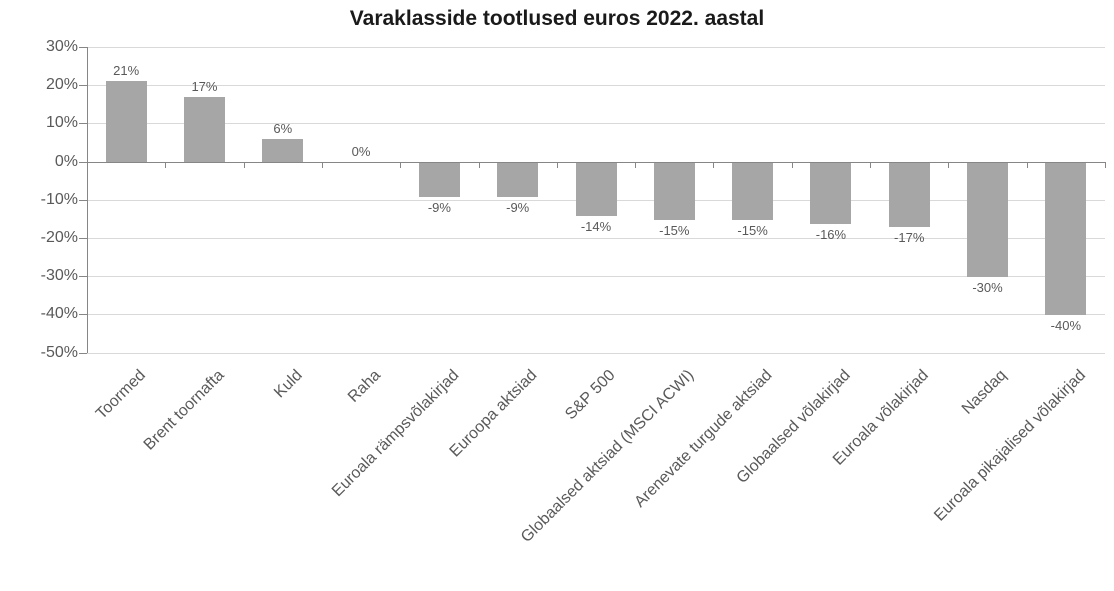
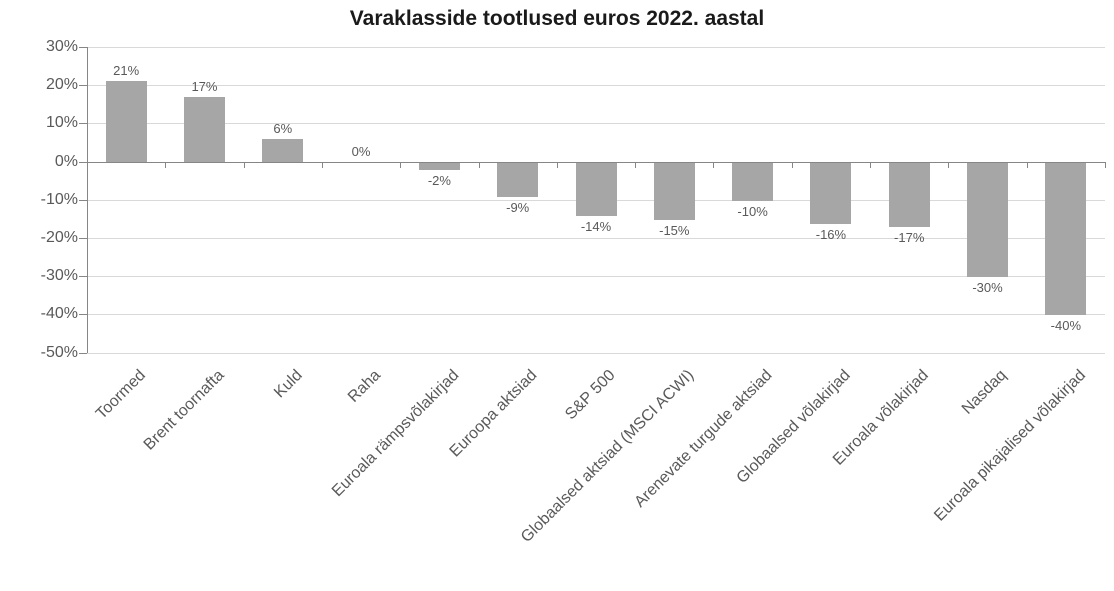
Euroala rämpsvõlakirjad: -9% -> -2%
Arenevate turgude aktsiad: -15% -> -10%
